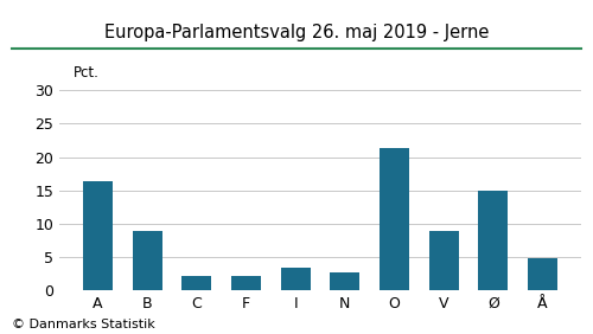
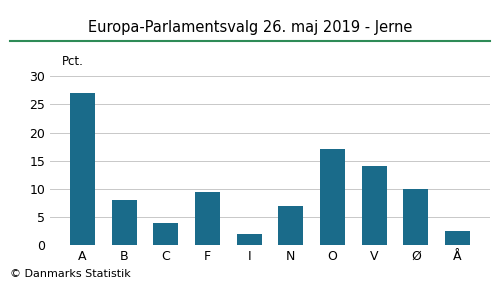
A: 16.4 -> 27.0
B: 9.0 -> 8.0
C: 2.2 -> 4.0
F: 2.2 -> 9.5
I: 3.4 -> 2.0
N: 2.8 -> 7.0
O: 21.4 -> 17.0
V: 9.0 -> 14.0
Ø: 15.0 -> 10.0
Å: 4.8 -> 2.5
